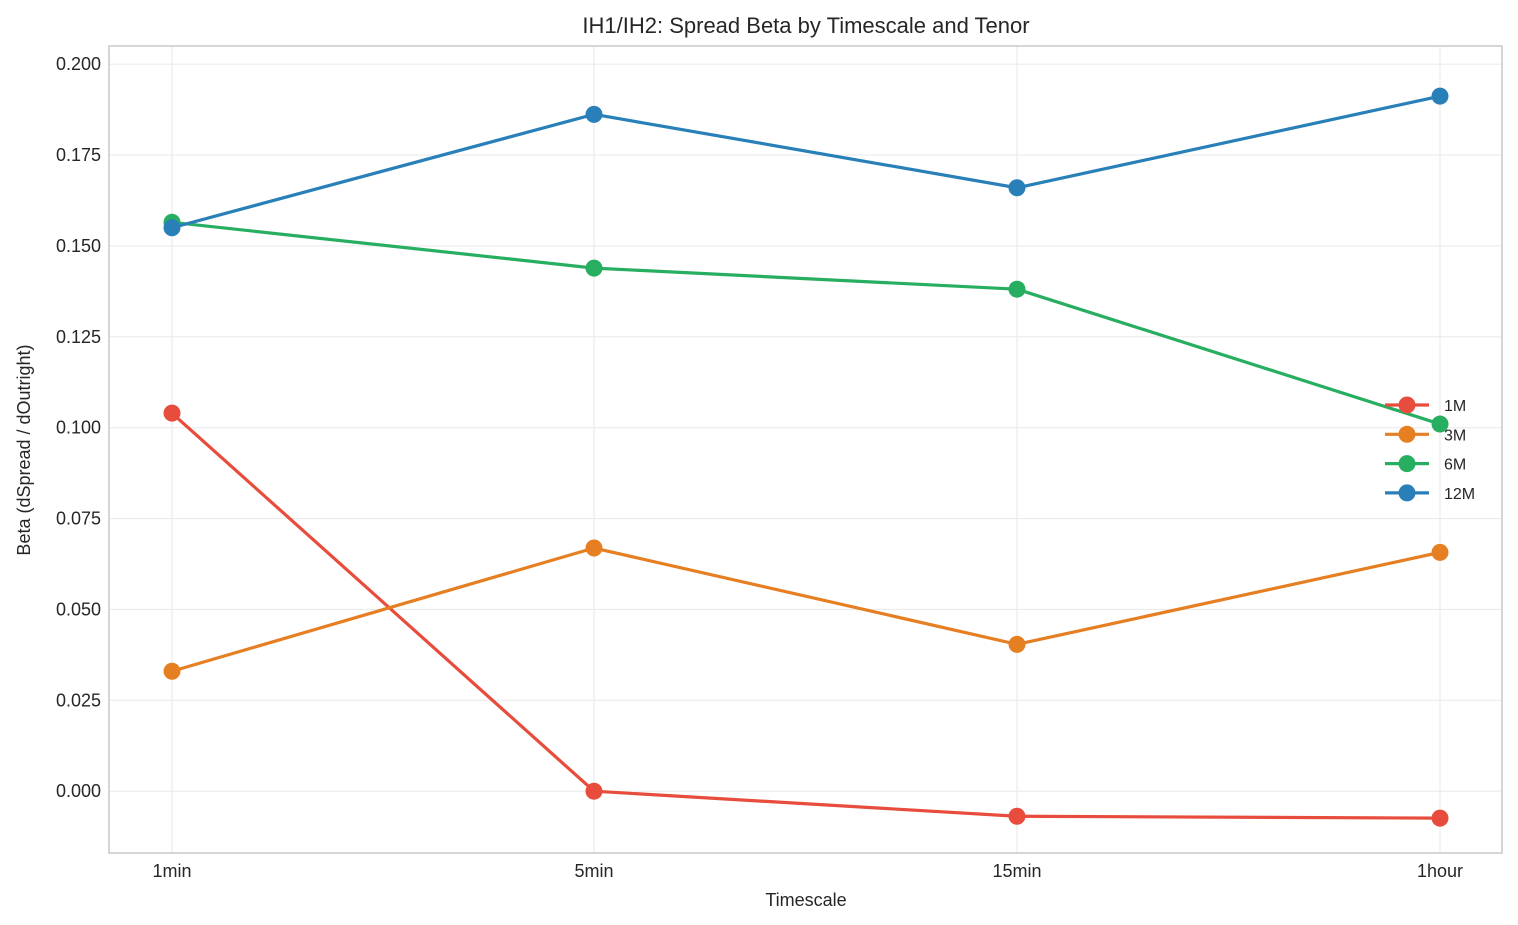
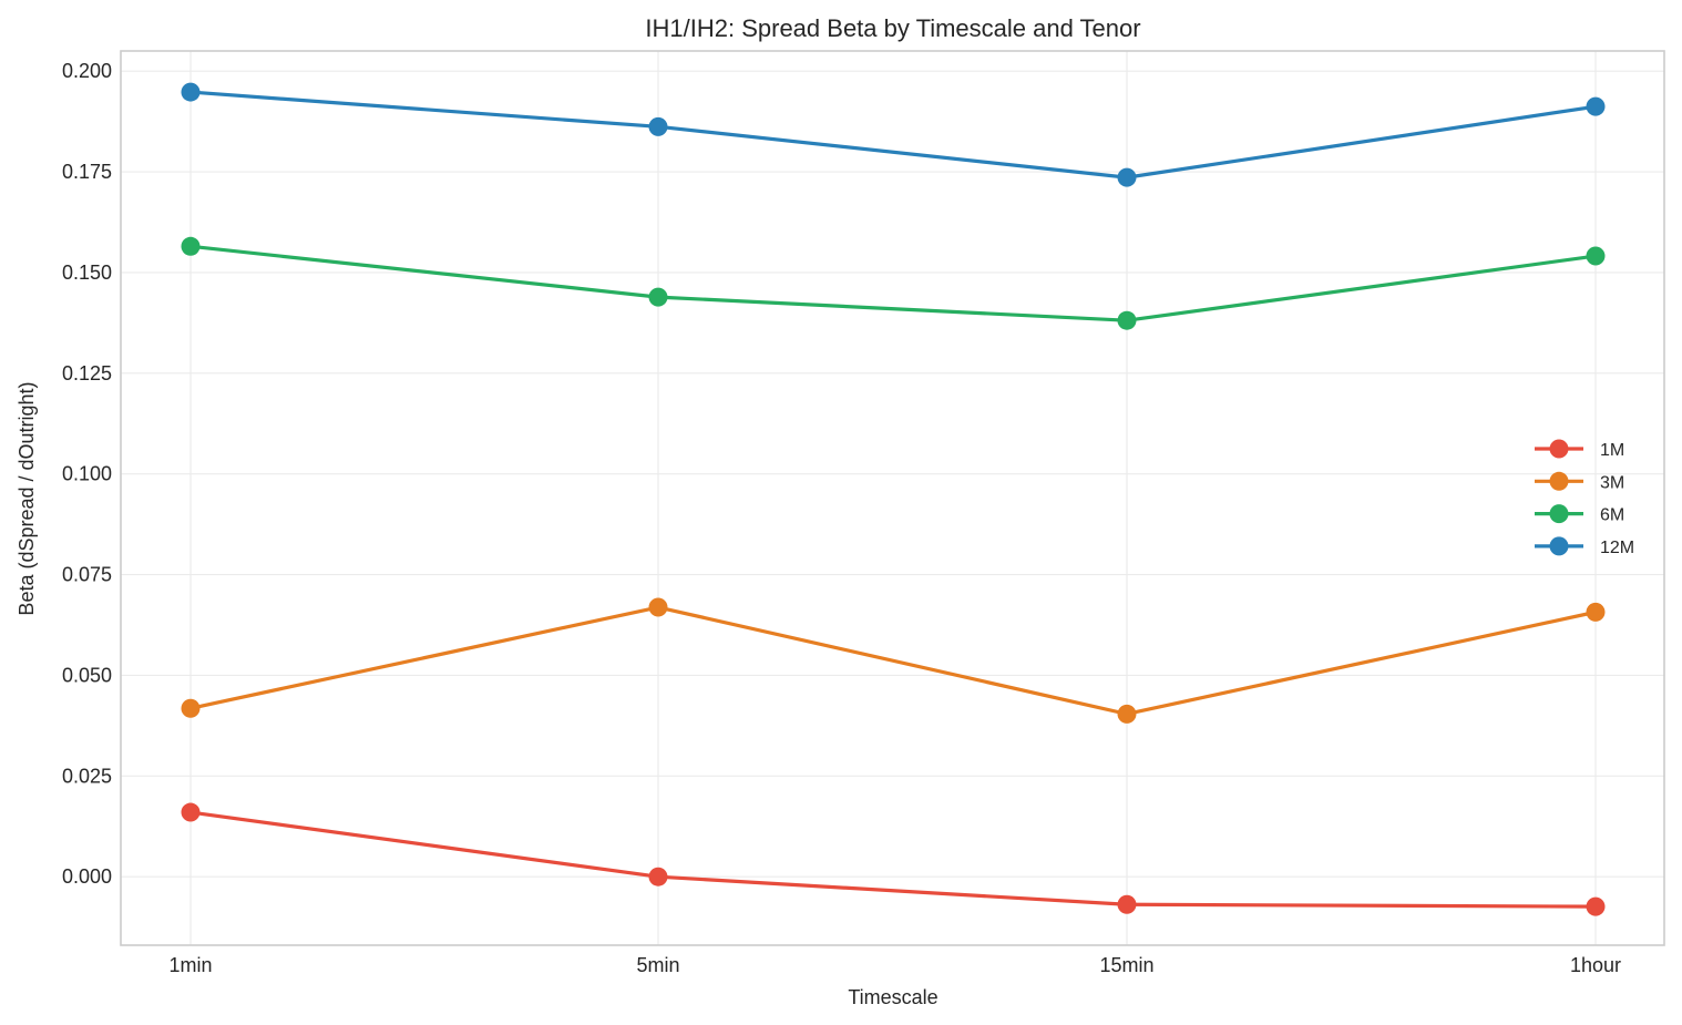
1M/1min: 0.104 -> 0.016
3M/1min: 0.033 -> 0.042
12M/1min: 0.155 -> 0.195
12M/15min: 0.166 -> 0.174
6M/1hour: 0.101 -> 0.154
